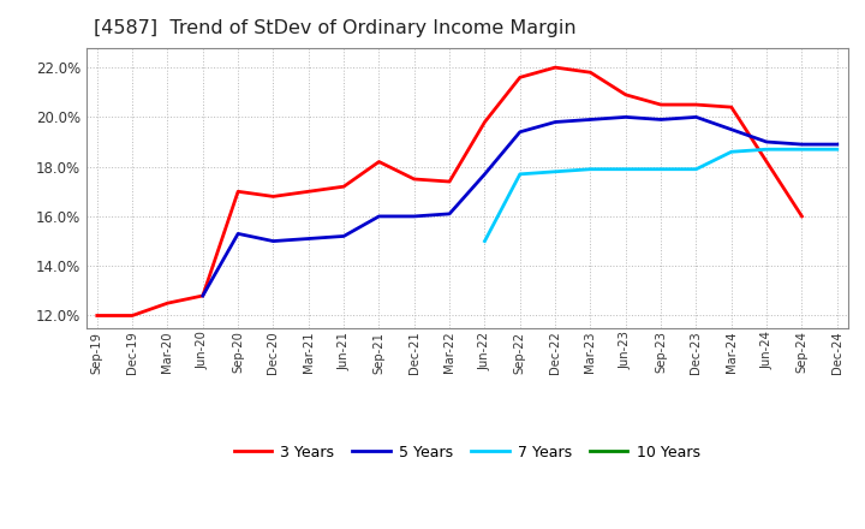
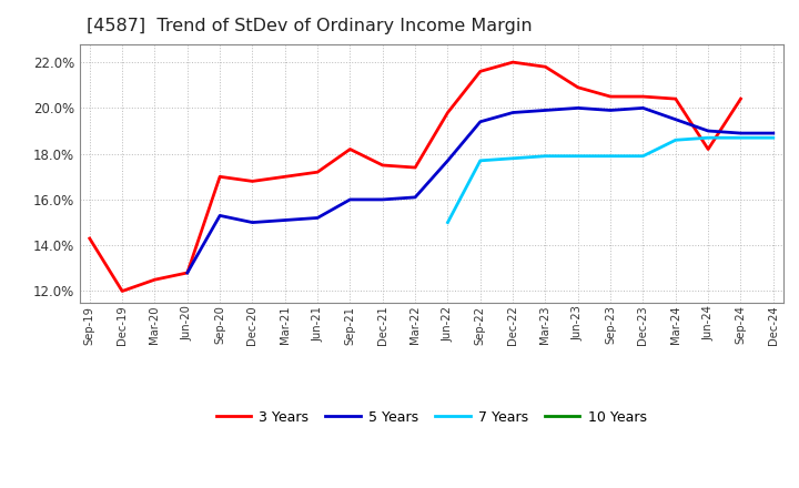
3 Years/Sep-19: 12.0% -> 14.3%
3 Years/Sep-24: 16.0% -> 20.4%
